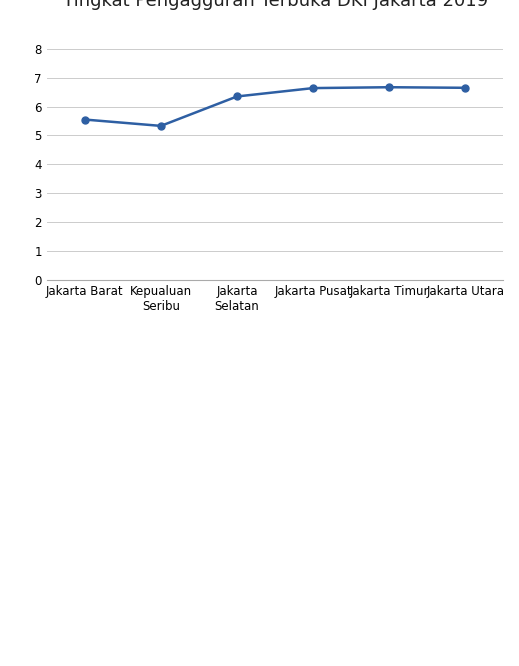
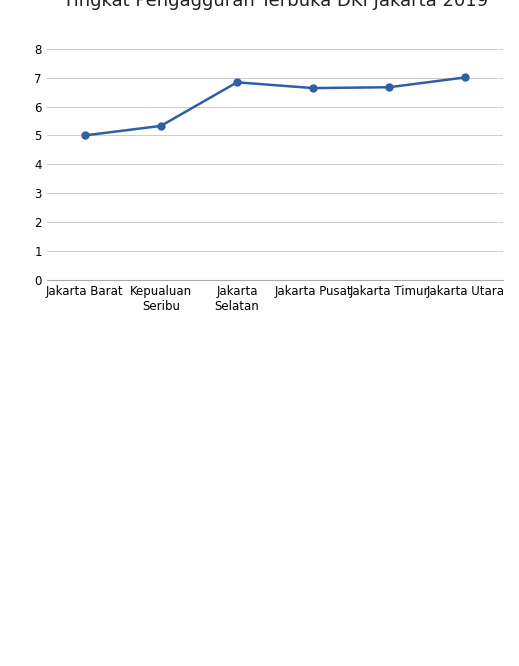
Jakarta Barat: 5.55 -> 5.00
Jakarta Selatan: 6.35 -> 6.84
Jakarta Utara: 6.65 -> 7.01
